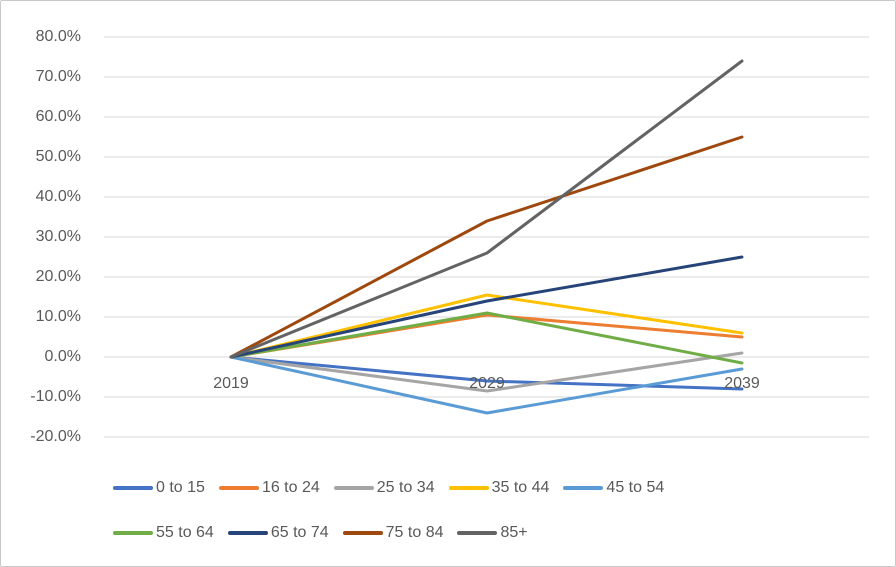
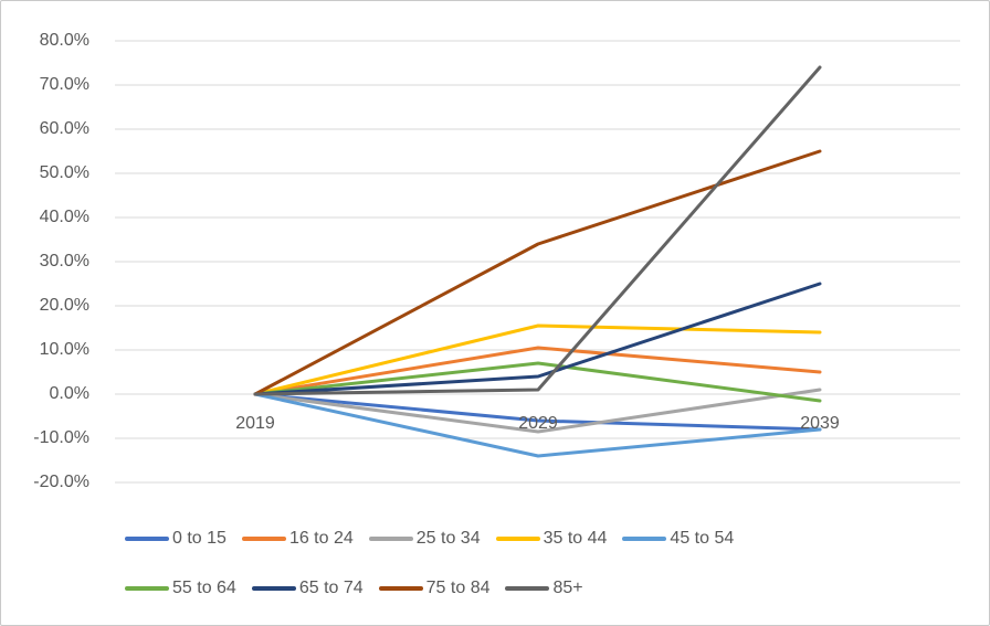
55 to 64/2029: 11% -> 7%
65 to 74/2029: 14% -> 4%
85+/2029: 26% -> 1%
35 to 44/2039: 6% -> 14%
45 to 54/2039: -3% -> -8%
